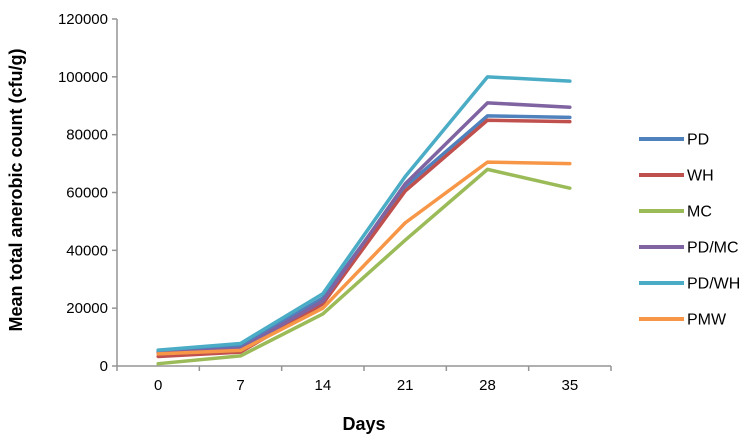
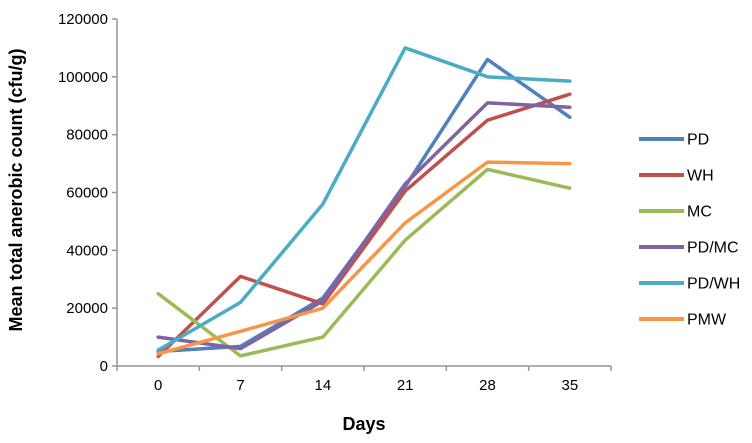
MC/0: 1000 -> 25000
PD/MC/0: 4000 -> 10000
WH/7: 5000 -> 31000
PD/WH/7: 8000 -> 22000
PMW/7: 5000 -> 12000
MC/14: 18000 -> 10000
PD/WH/14: 25000 -> 56000
PD/WH/21: 66000 -> 110000
PD/28: 86000 -> 106000
WH/35: 84000 -> 94000
